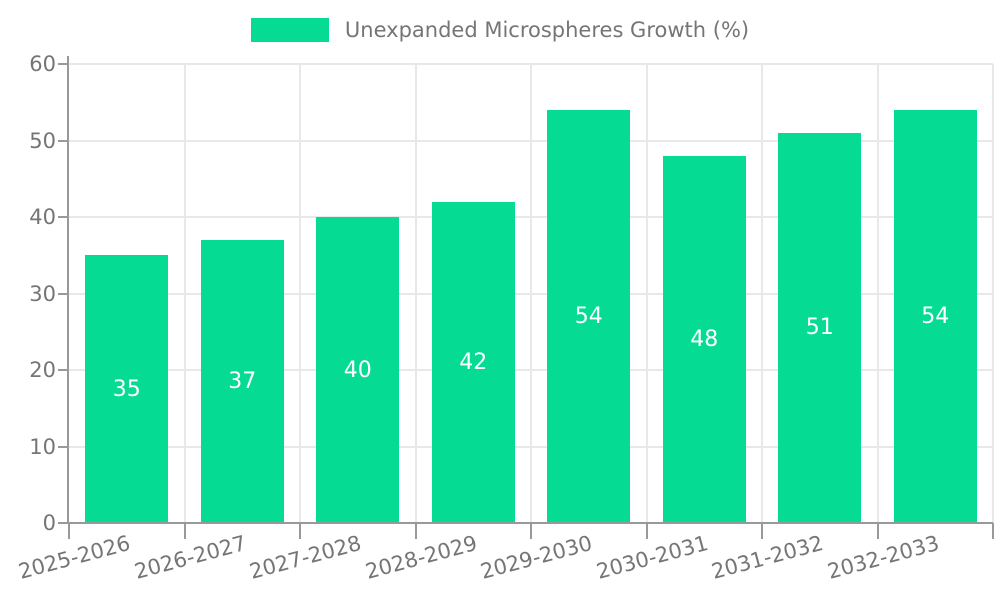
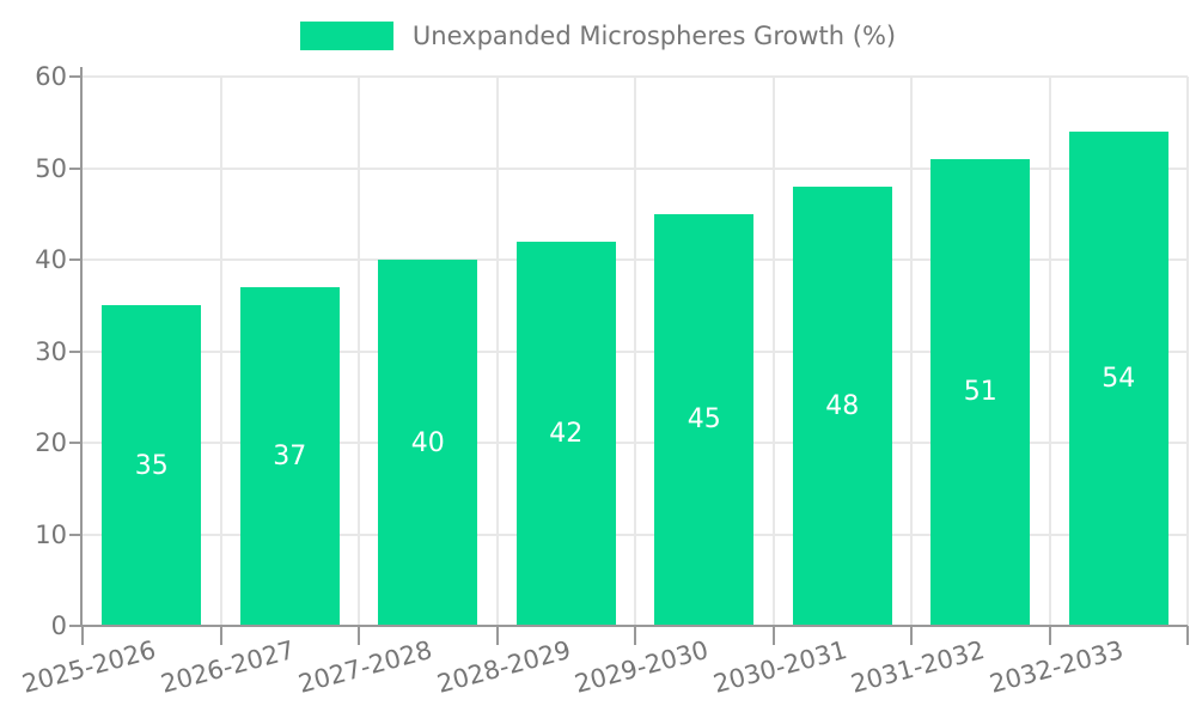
2029-2030: 54 -> 45
